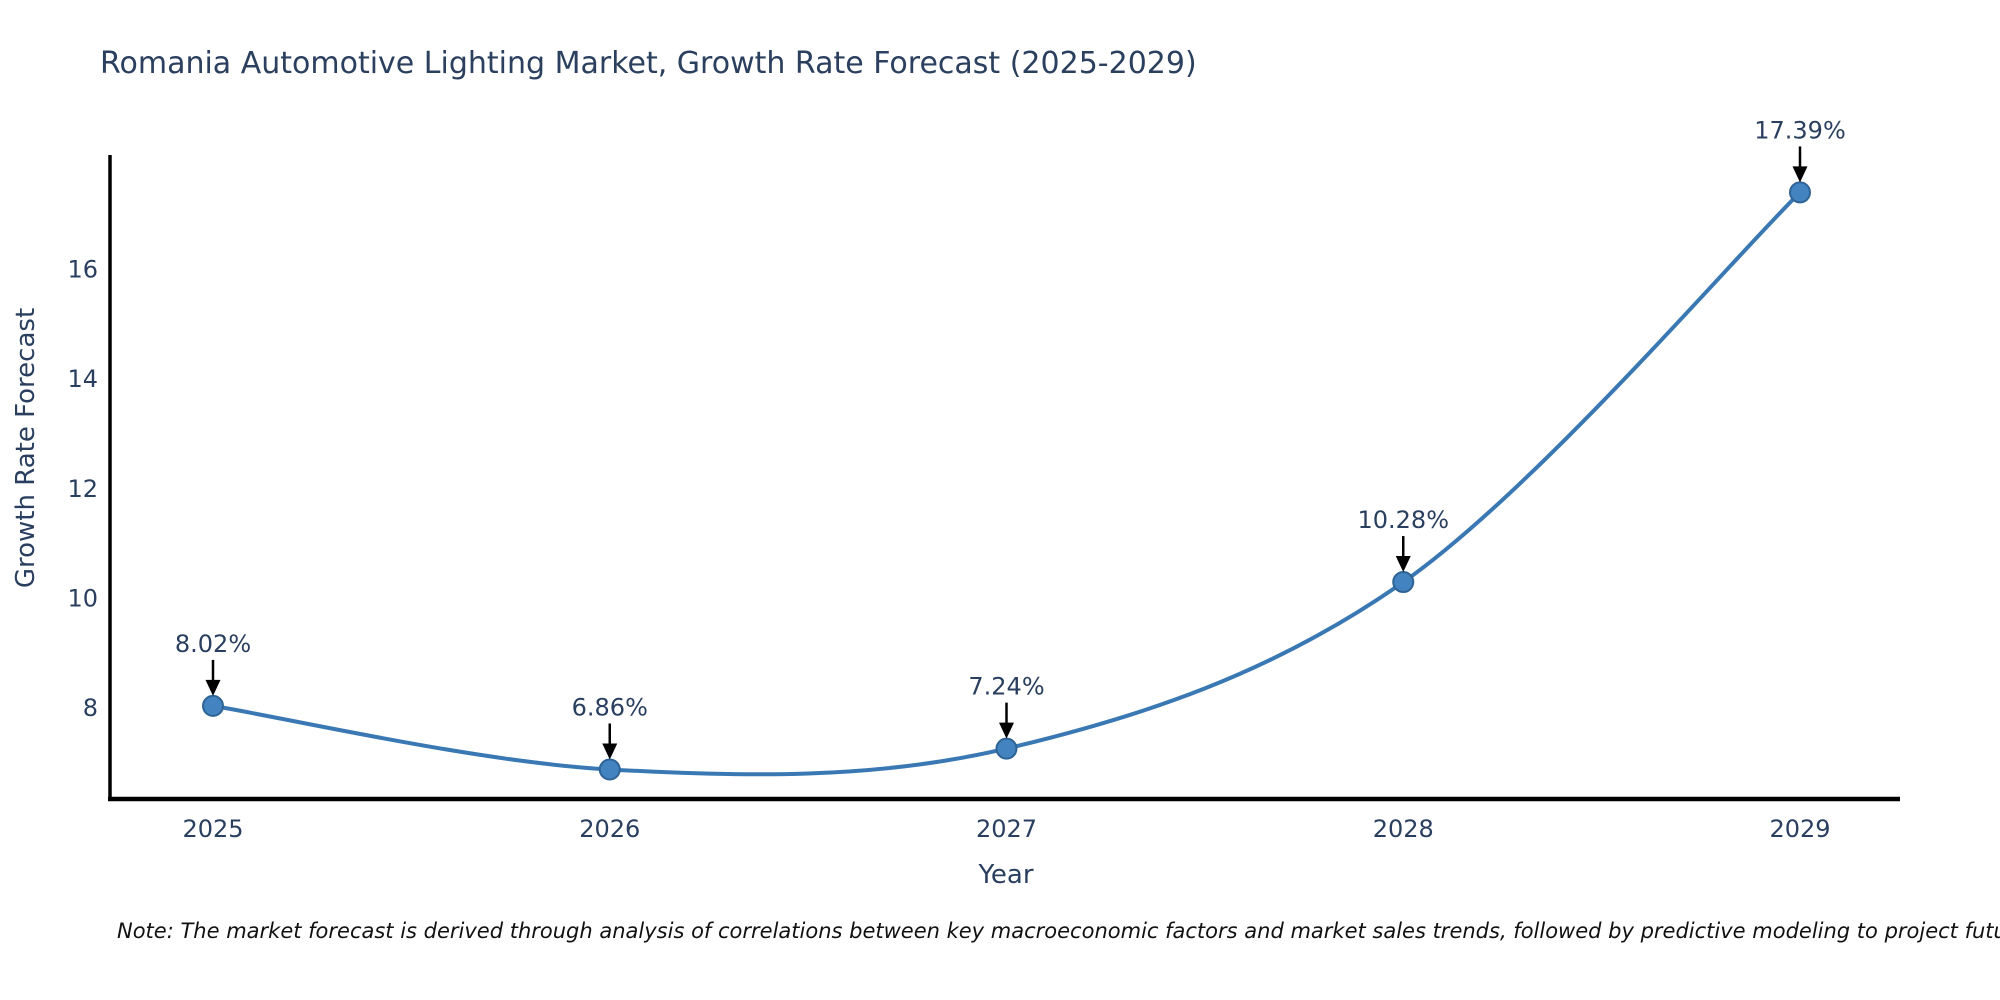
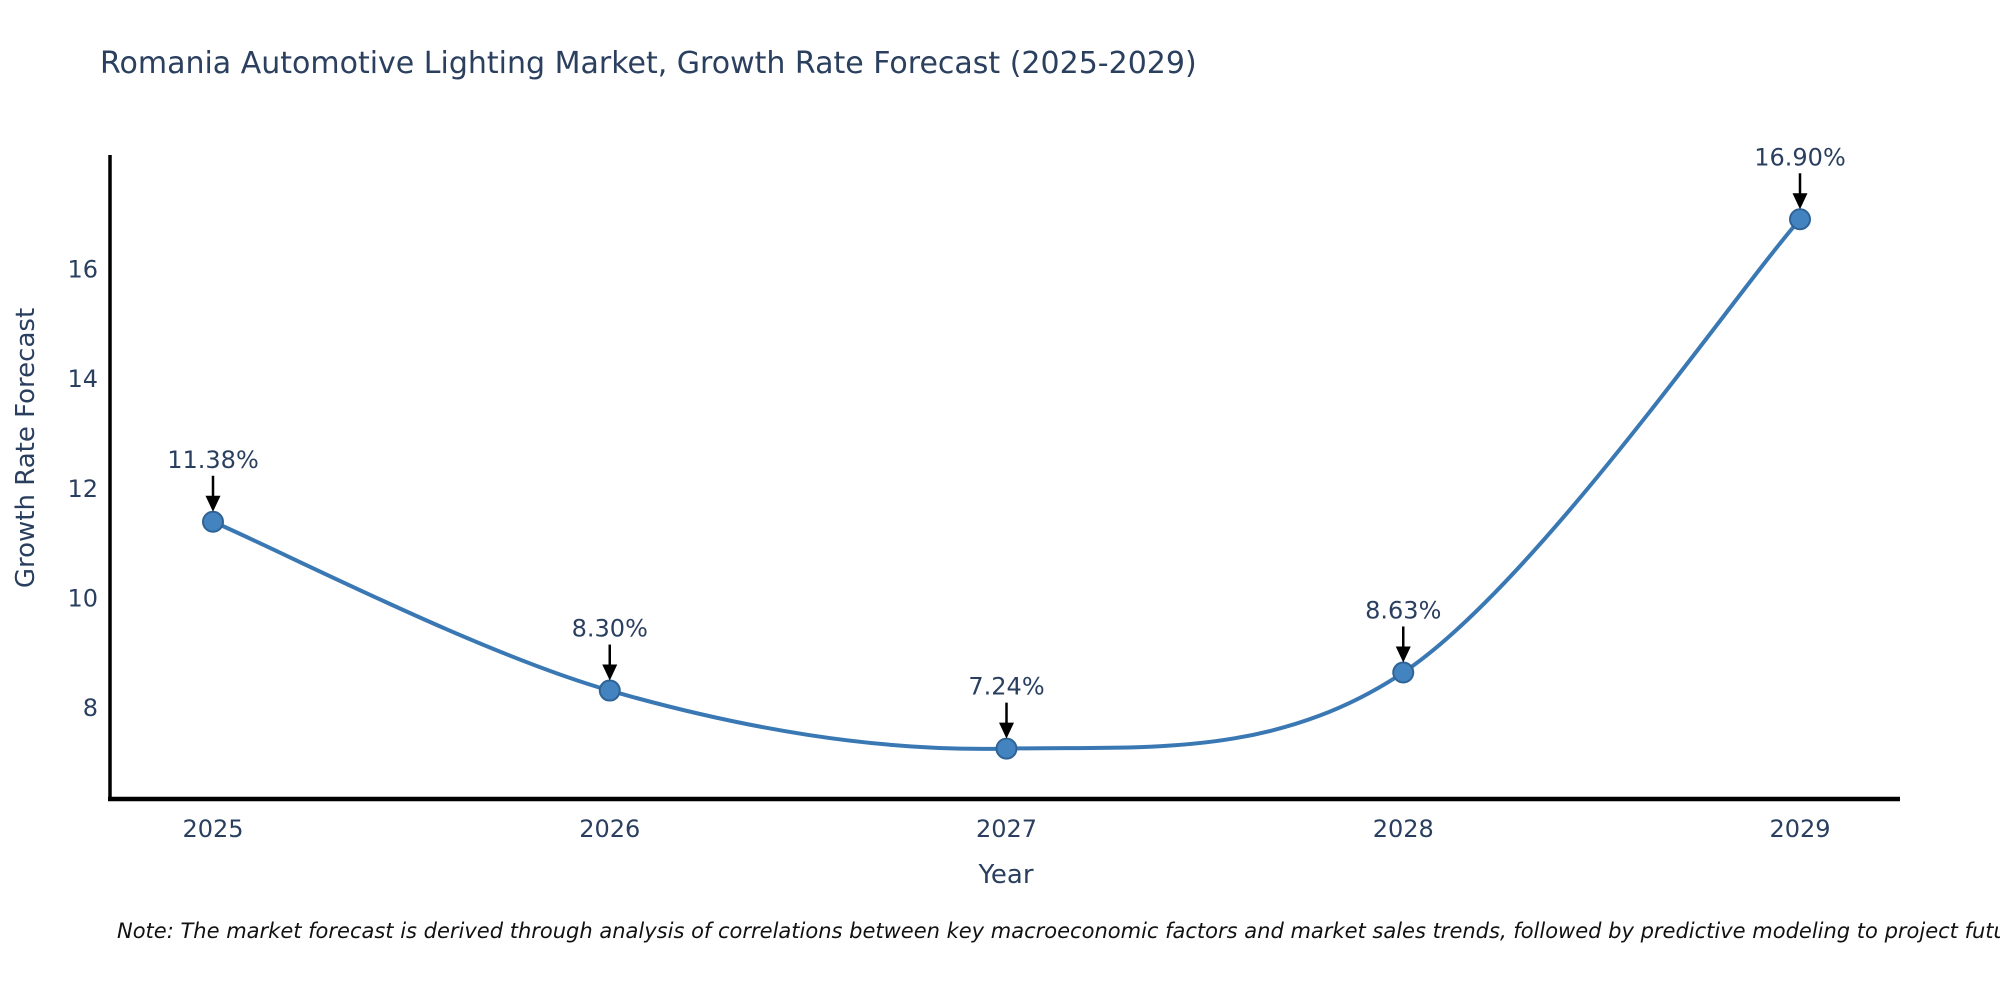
2025: 8.02% -> 11.38%
2026: 6.86% -> 8.30%
2028: 10.28% -> 8.63%
2029: 17.39% -> 16.90%
